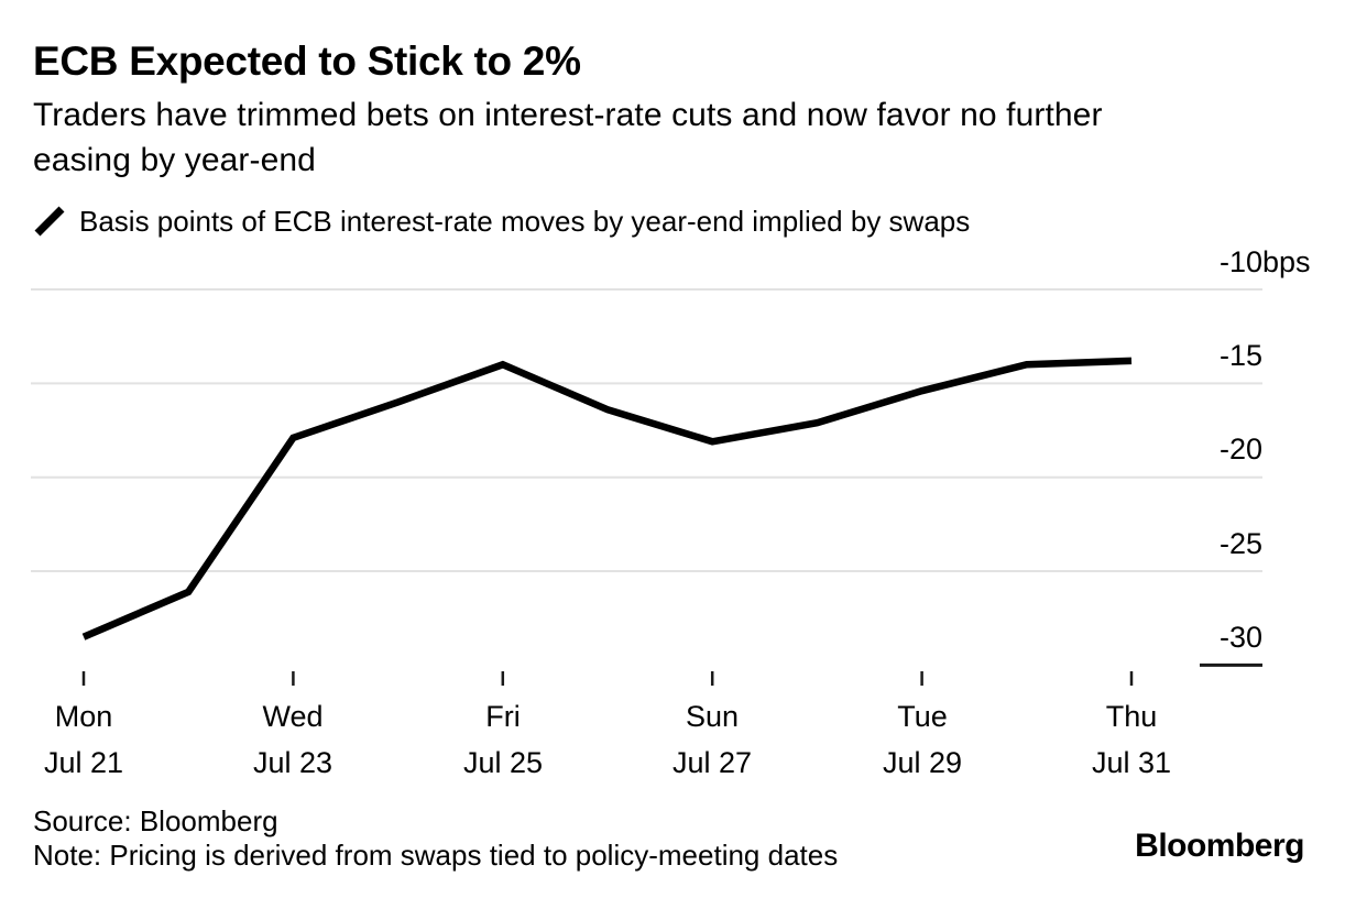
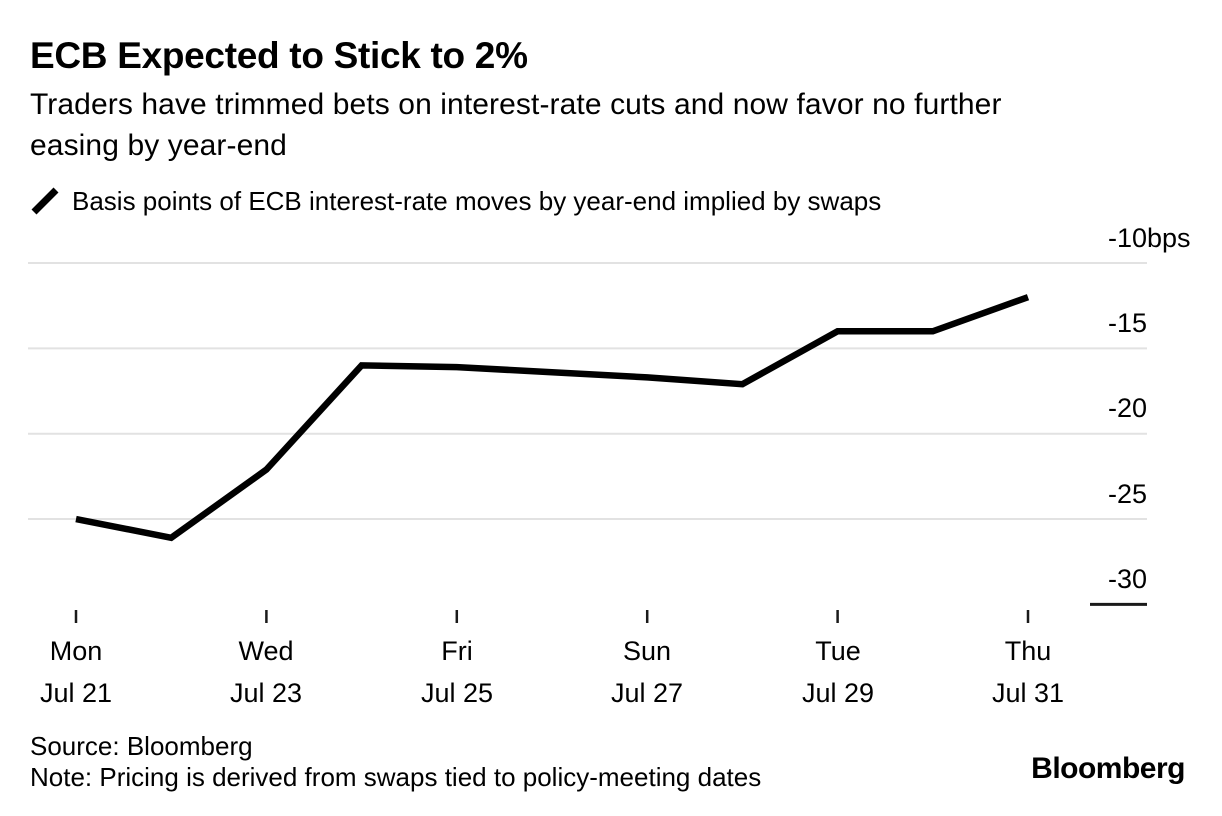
Jul 21: -28.5 -> -25.0
Jul 23: -17.9 -> -22.1
Jul 25: -14.0 -> -16.1
Jul 27: -18.1 -> -16.7
Jul 29: -15.4 -> -14.0
Jul 31: -13.8 -> -12.0
